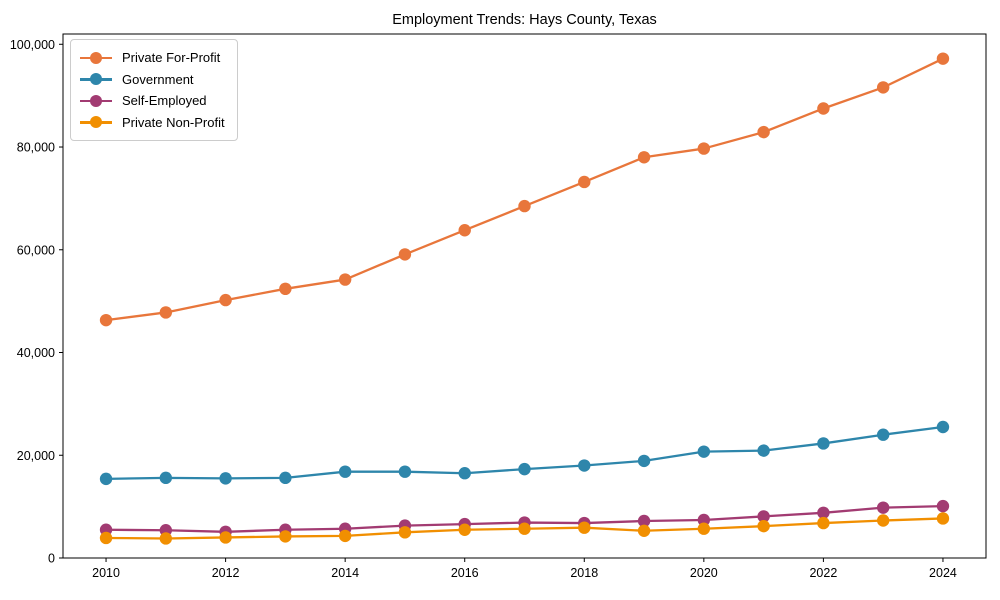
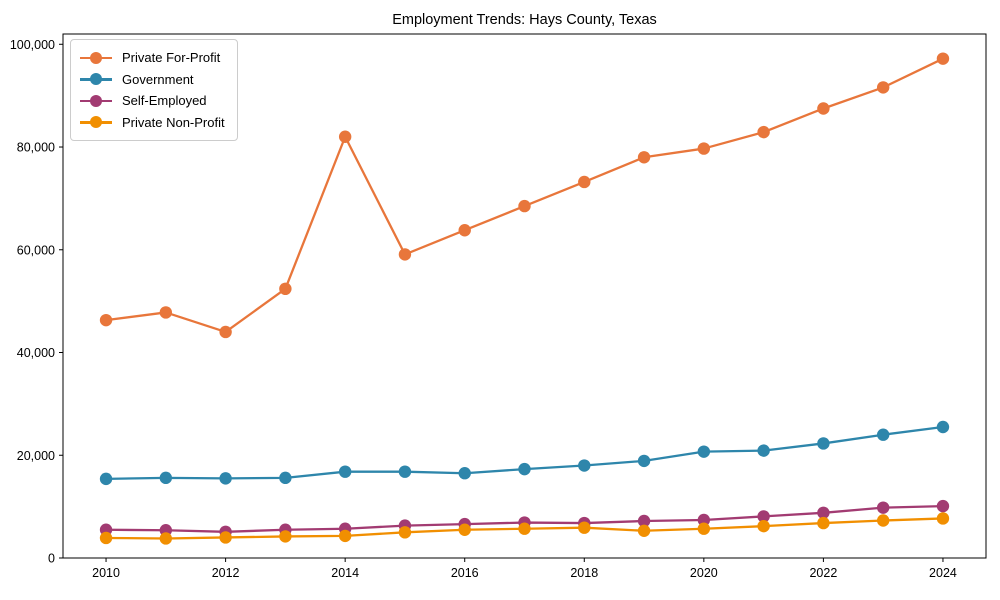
Private For-Profit/2012: 50000 -> 44000
Private For-Profit/2014: 54000 -> 82000
